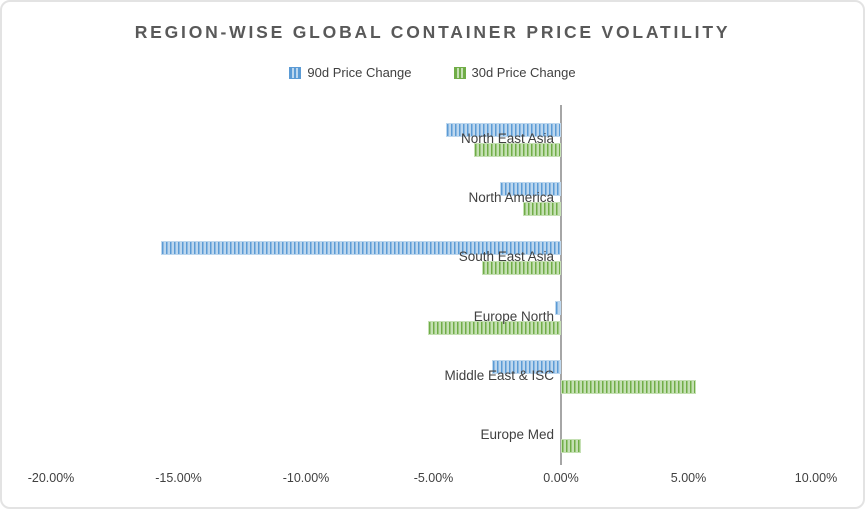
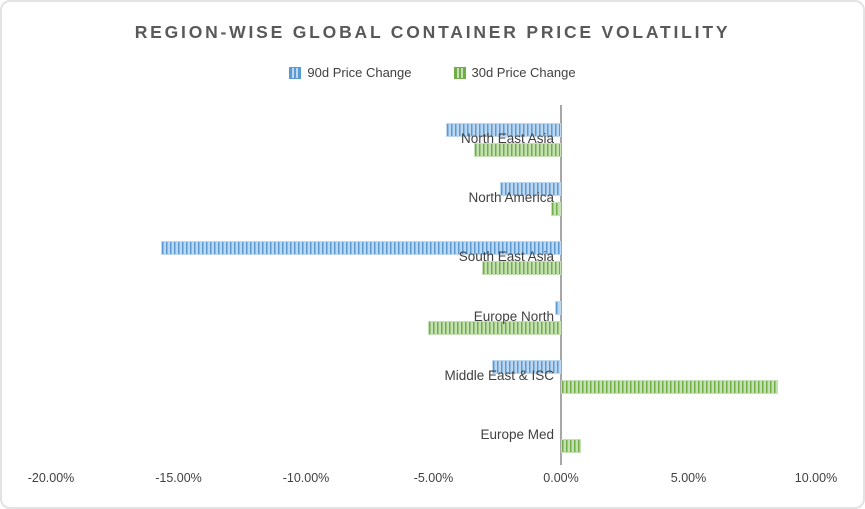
30d Price Change/North America: -1.5% -> -0.4%
30d Price Change/Middle East & ISC: 5.3% -> 8.5%
